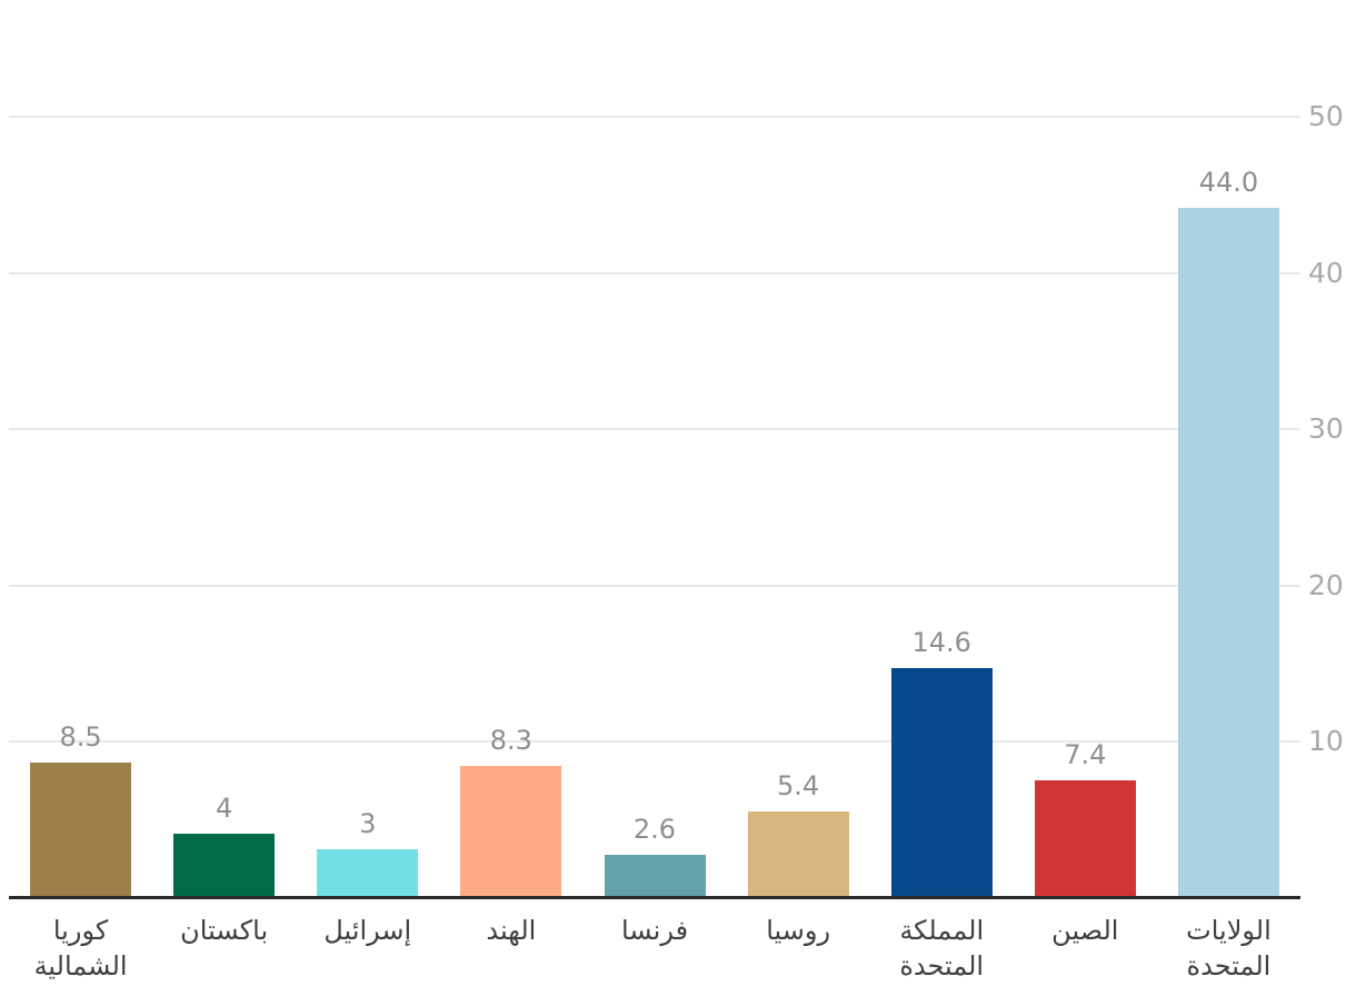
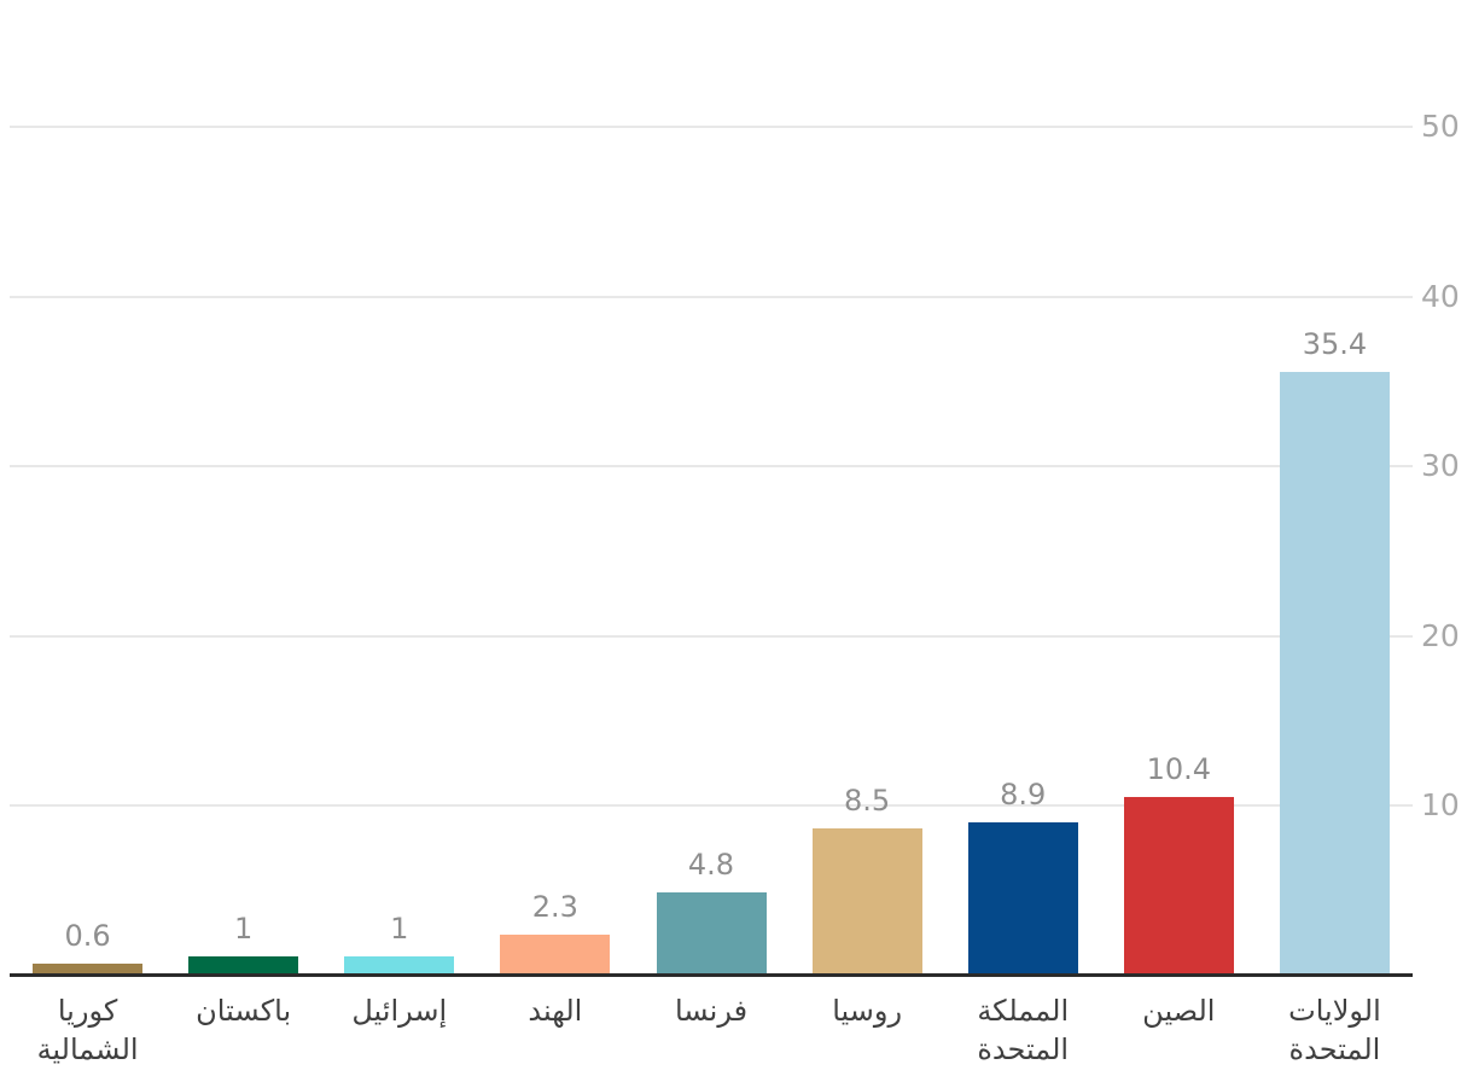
كوريا الشمالية: 8.5 -> 0.6
باكستان: 4 -> 1
إسرائيل: 3 -> 1
الهند: 8.3 -> 2.3
فرنسا: 2.6 -> 4.8
روسيا: 5.4 -> 8.5
المملكة المتحدة: 14.6 -> 8.9
الصين: 7.4 -> 10.4
الولايات المتحدة: 44.0 -> 35.4
